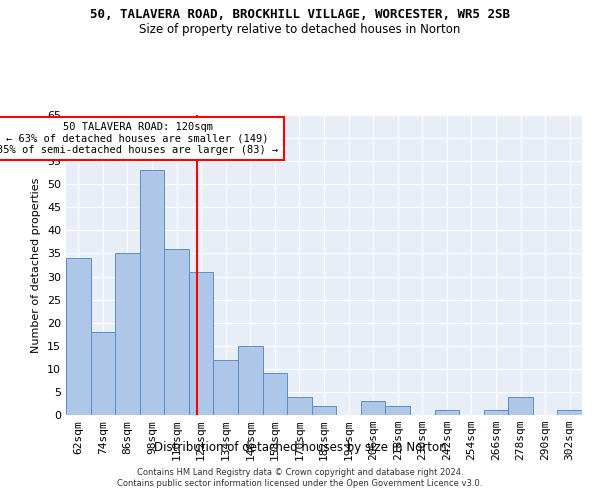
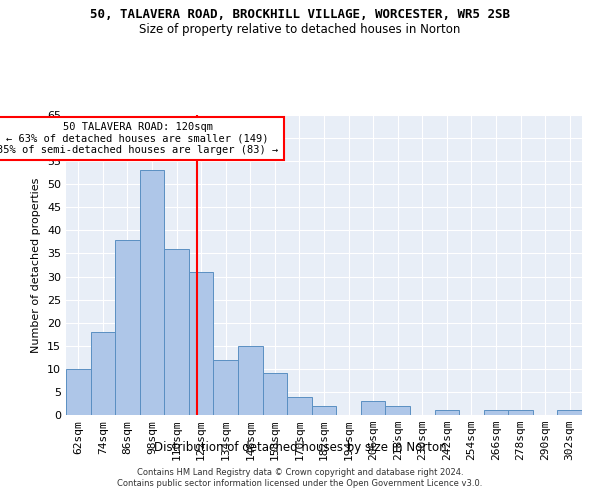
62sqm: 34 -> 10
86sqm: 35 -> 38
278sqm: 4 -> 1
